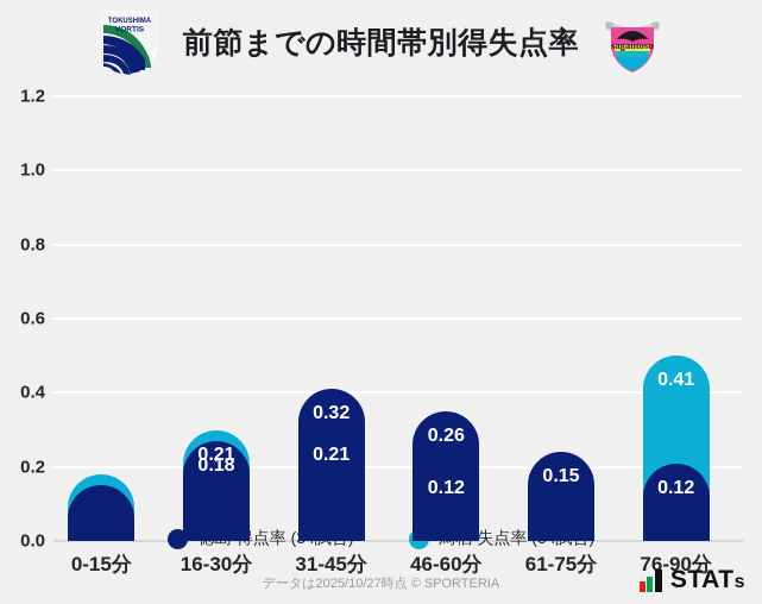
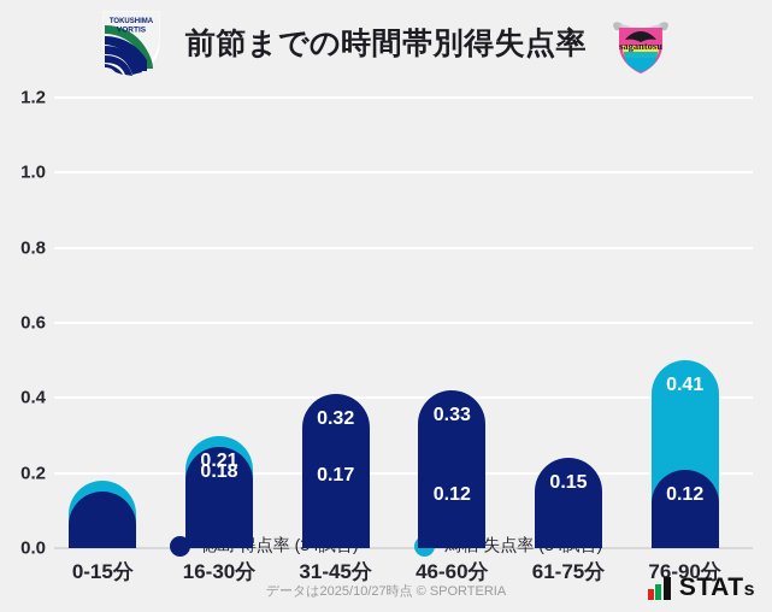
鳥栖 失点率 (34試合)/31-45分: 0.21 -> 0.17
徳島 得点率 (34試合)/46-60分: 0.26 -> 0.33
